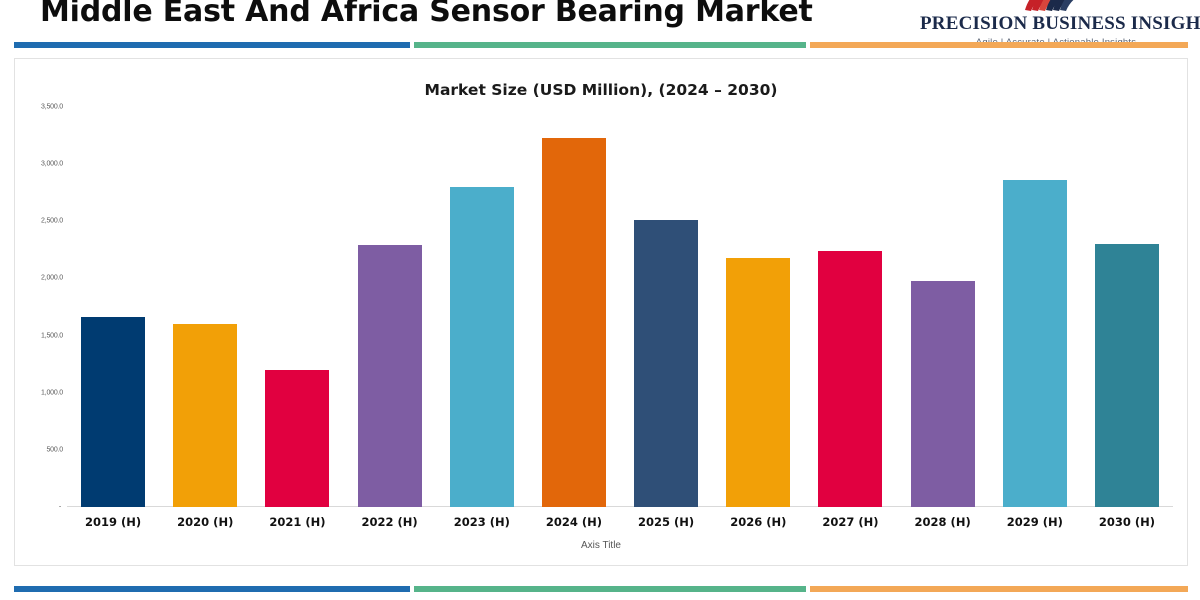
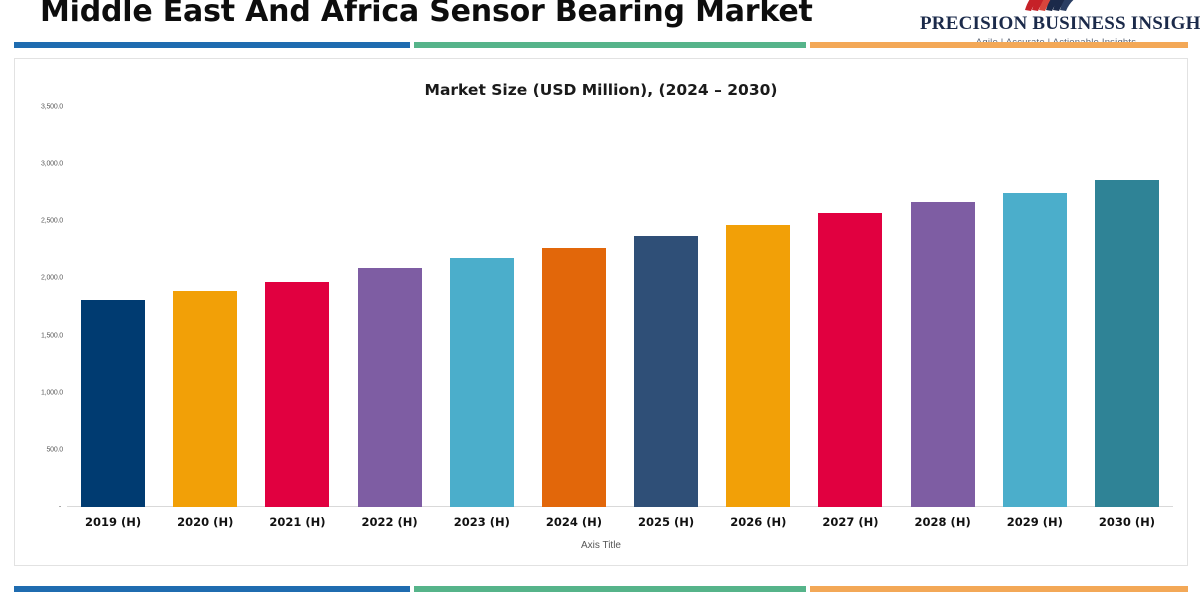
2019 (H): 1660 -> 1810
2020 (H): 1600 -> 1890
2021 (H): 1200 -> 1970
2022 (H): 2290 -> 2090
2023 (H): 2800 -> 2180
2024 (H): 3230 -> 2260
2025 (H): 2510 -> 2380
2026 (H): 2180 -> 2460
2027 (H): 2240 -> 2570
2028 (H): 1980 -> 2670
2029 (H): 2860 -> 2750
2030 (H): 2300 -> 2860
